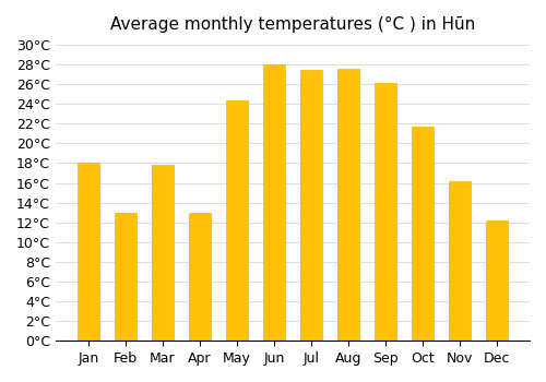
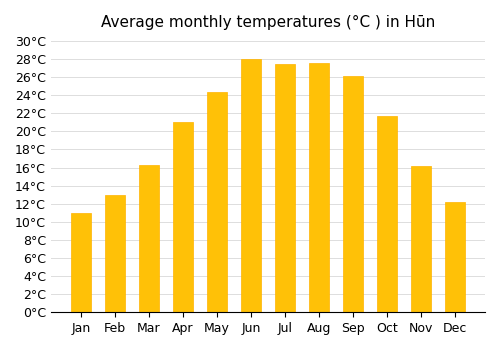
Jan: 18.0°C -> 11.0°C
Mar: 17.8°C -> 16.3°C
Apr: 13.0°C -> 21.0°C
